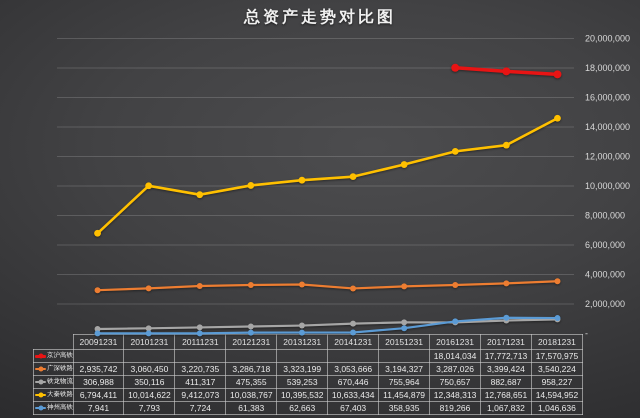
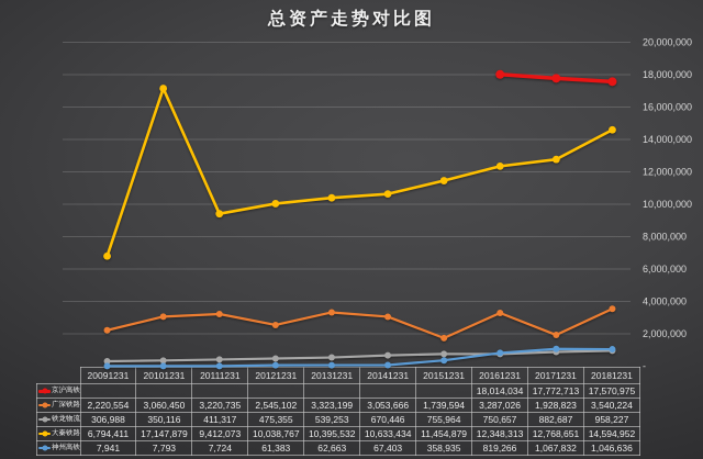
广深铁路/20091231: 2,935,742 -> 2,220,554
大秦铁路/20101231: 10,014,622 -> 17,147,879
广深铁路/20121231: 3,286,718 -> 2,545,102
广深铁路/20151231: 3,194,327 -> 1,739,594
广深铁路/20171231: 3,399,424 -> 1,928,823
